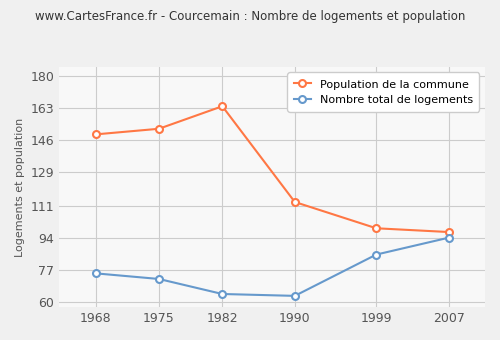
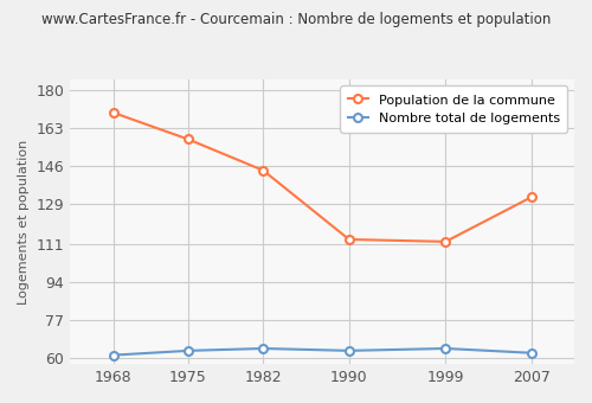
Nombre total de logements/1968: 75 -> 61
Population de la commune/1968: 149 -> 170
Nombre total de logements/1975: 72 -> 63
Population de la commune/1975: 152 -> 158
Population de la commune/1982: 164 -> 144
Nombre total de logements/1999: 85 -> 64
Population de la commune/1999: 99 -> 112
Nombre total de logements/2007: 94 -> 62
Population de la commune/2007: 97 -> 132
